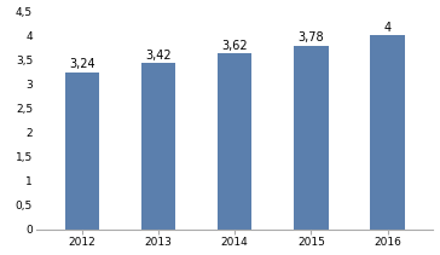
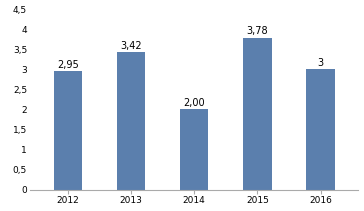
2012: 3,24 -> 2,95
2014: 3,62 -> 2,00
2016: 4 -> 3
